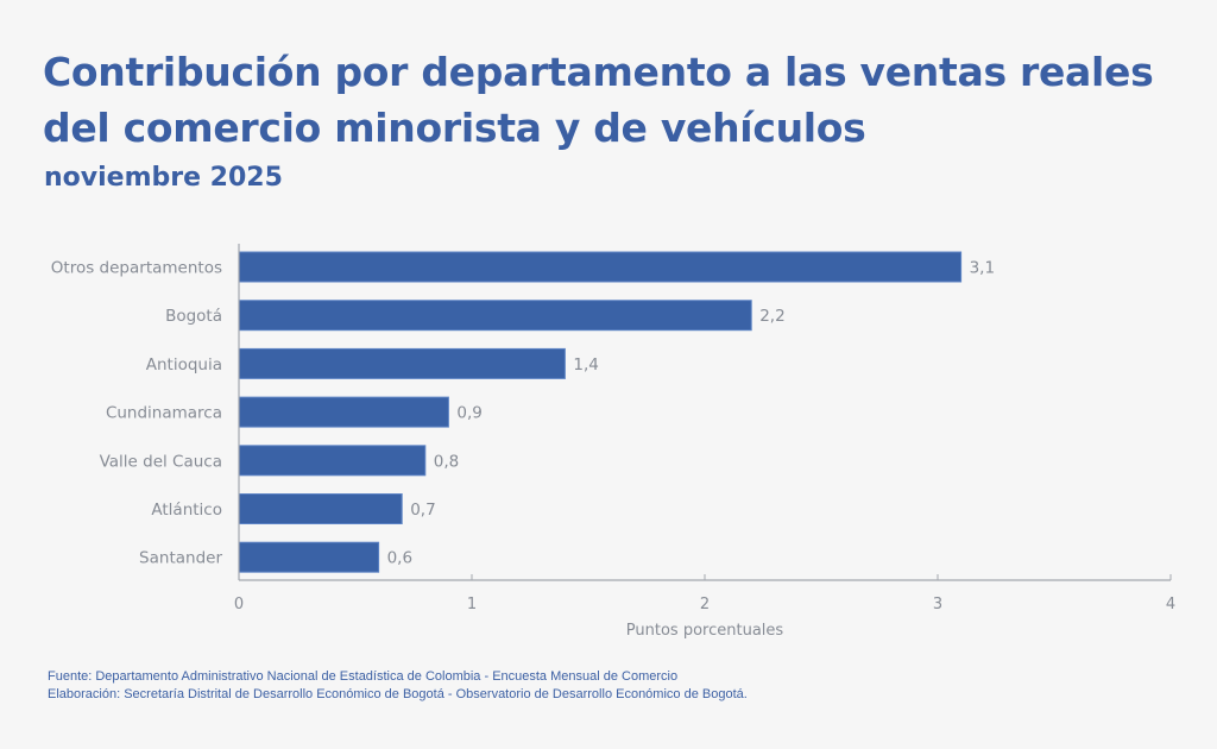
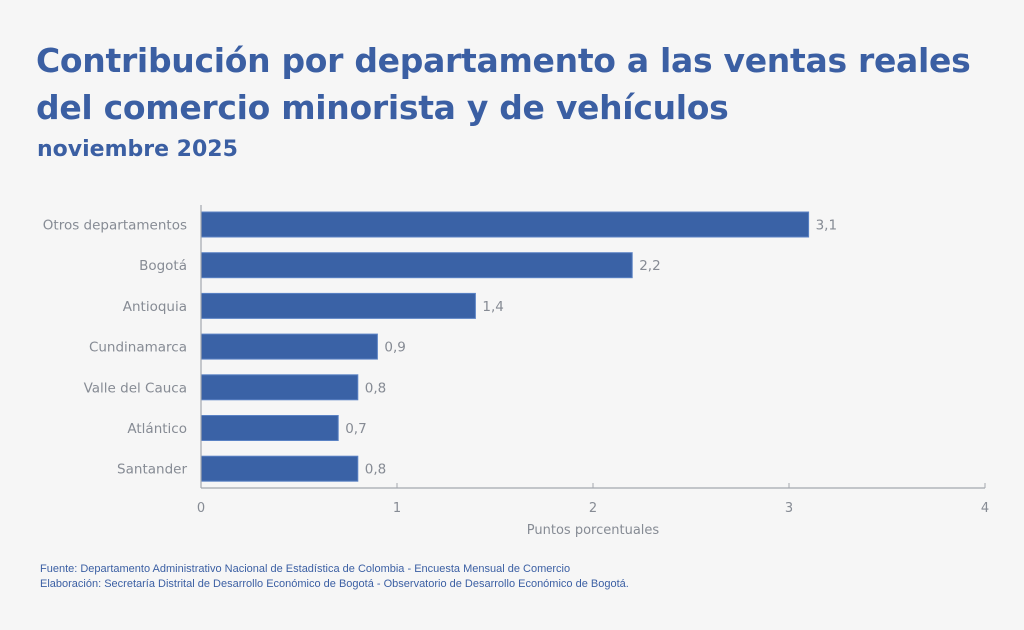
Santander: 0,6 -> 0,8
